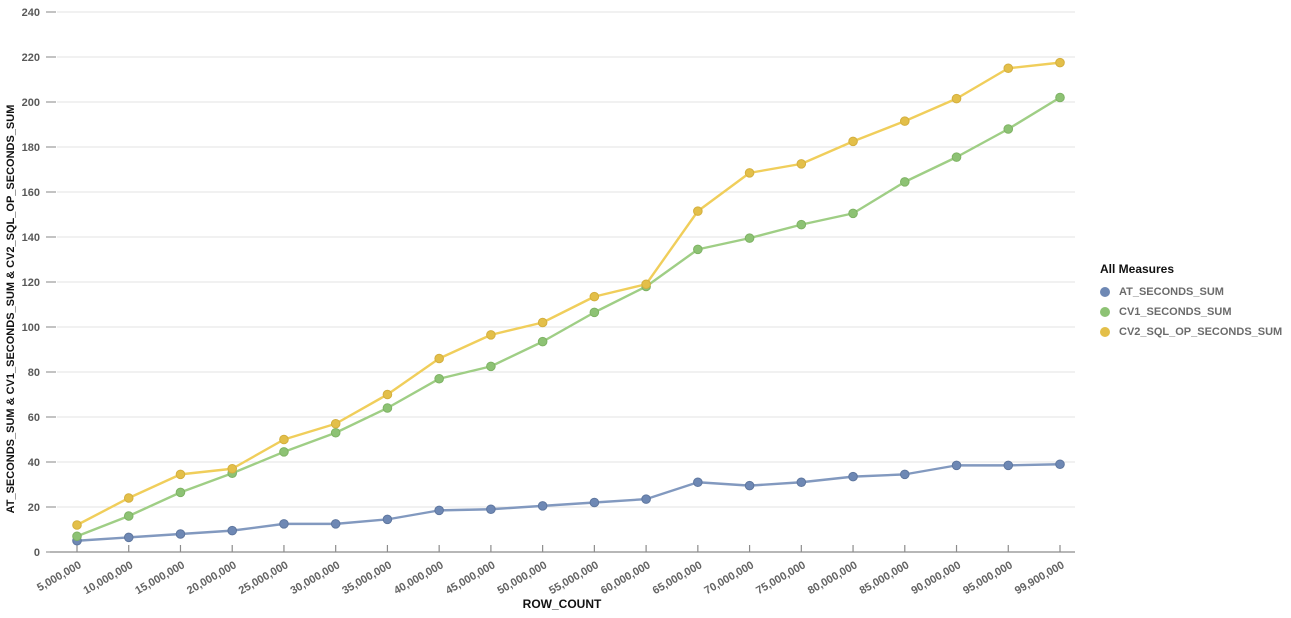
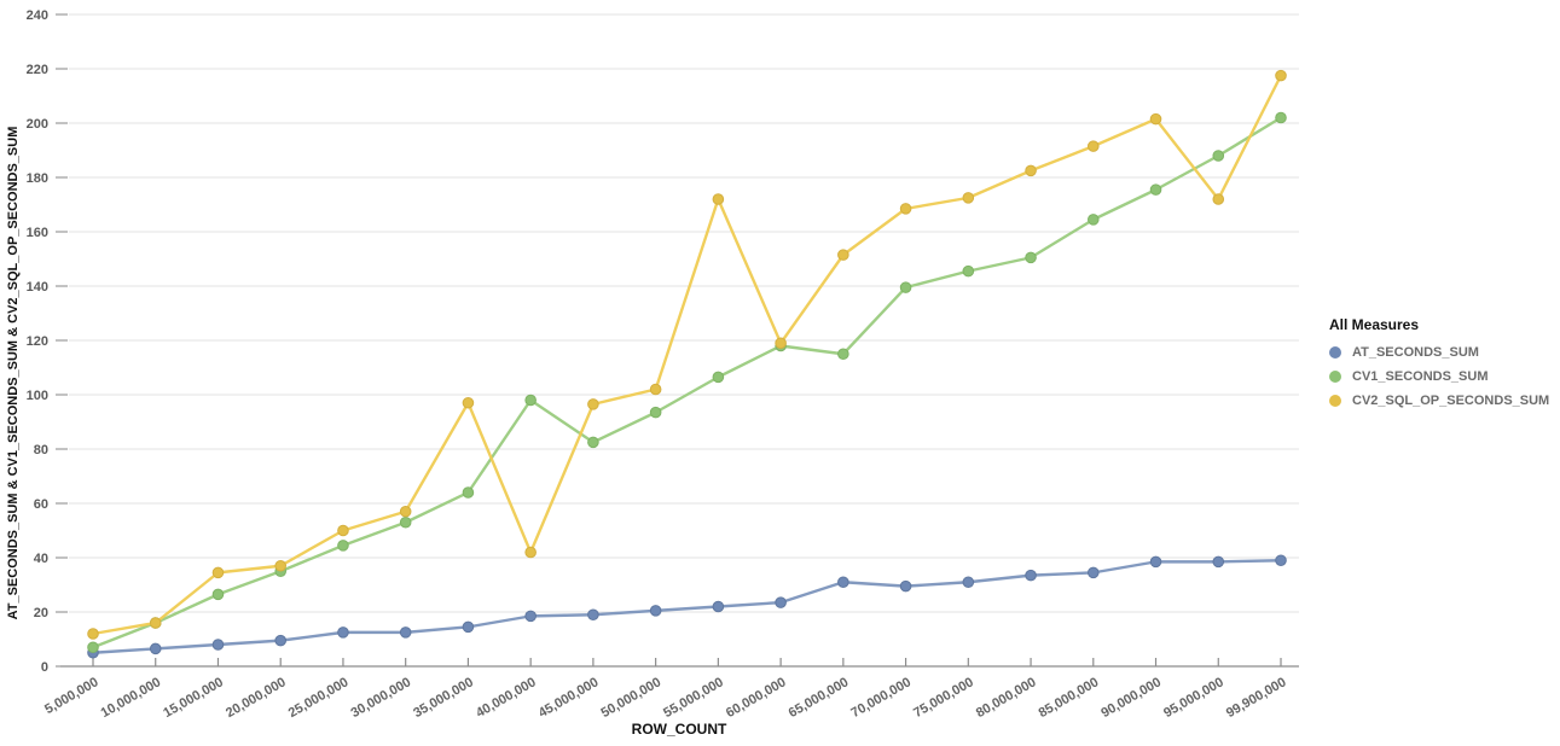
CV2_SQL_OP_SECONDS_SUM/10,000,000: 24 -> 16
CV2_SQL_OP_SECONDS_SUM/35,000,000: 70 -> 97
CV1_SECONDS_SUM/40,000,000: 77 -> 98
CV2_SQL_OP_SECONDS_SUM/40,000,000: 86 -> 42
CV2_SQL_OP_SECONDS_SUM/55,000,000: 114 -> 172
CV1_SECONDS_SUM/65,000,000: 134 -> 115
CV2_SQL_OP_SECONDS_SUM/95,000,000: 215 -> 172
